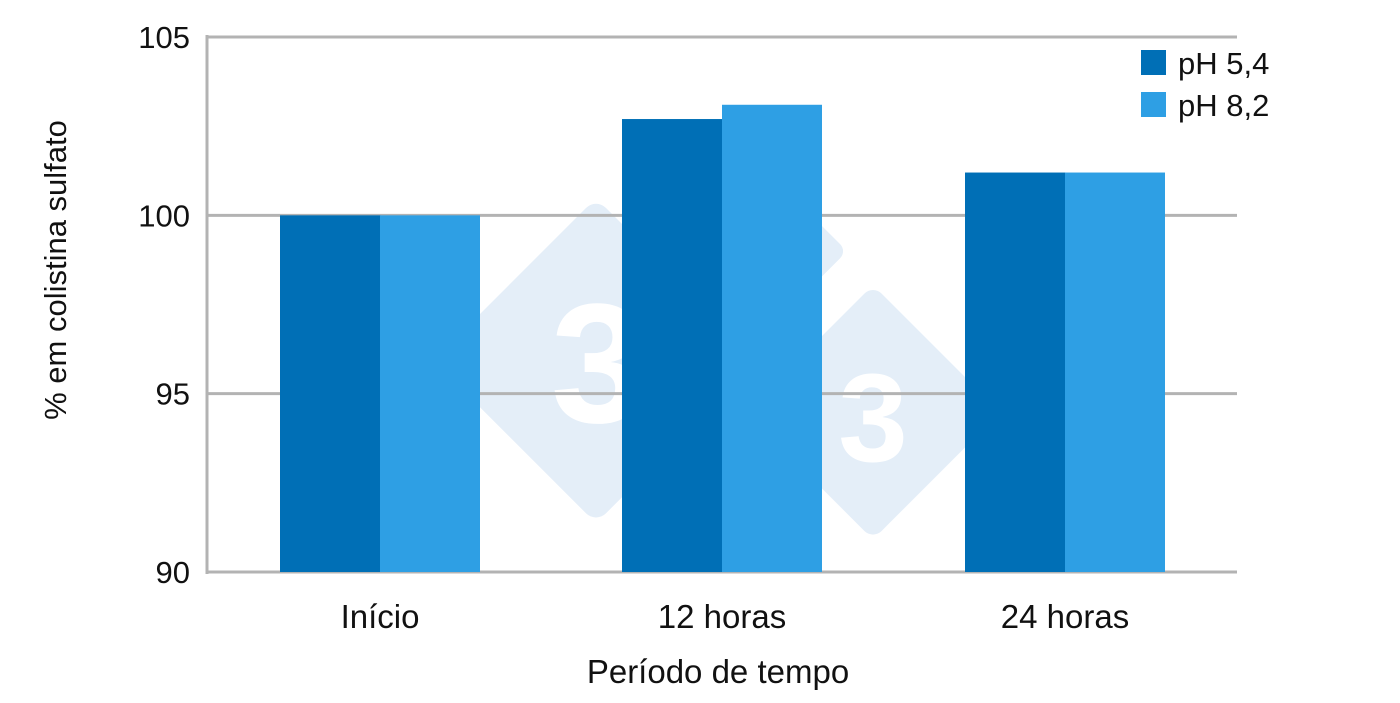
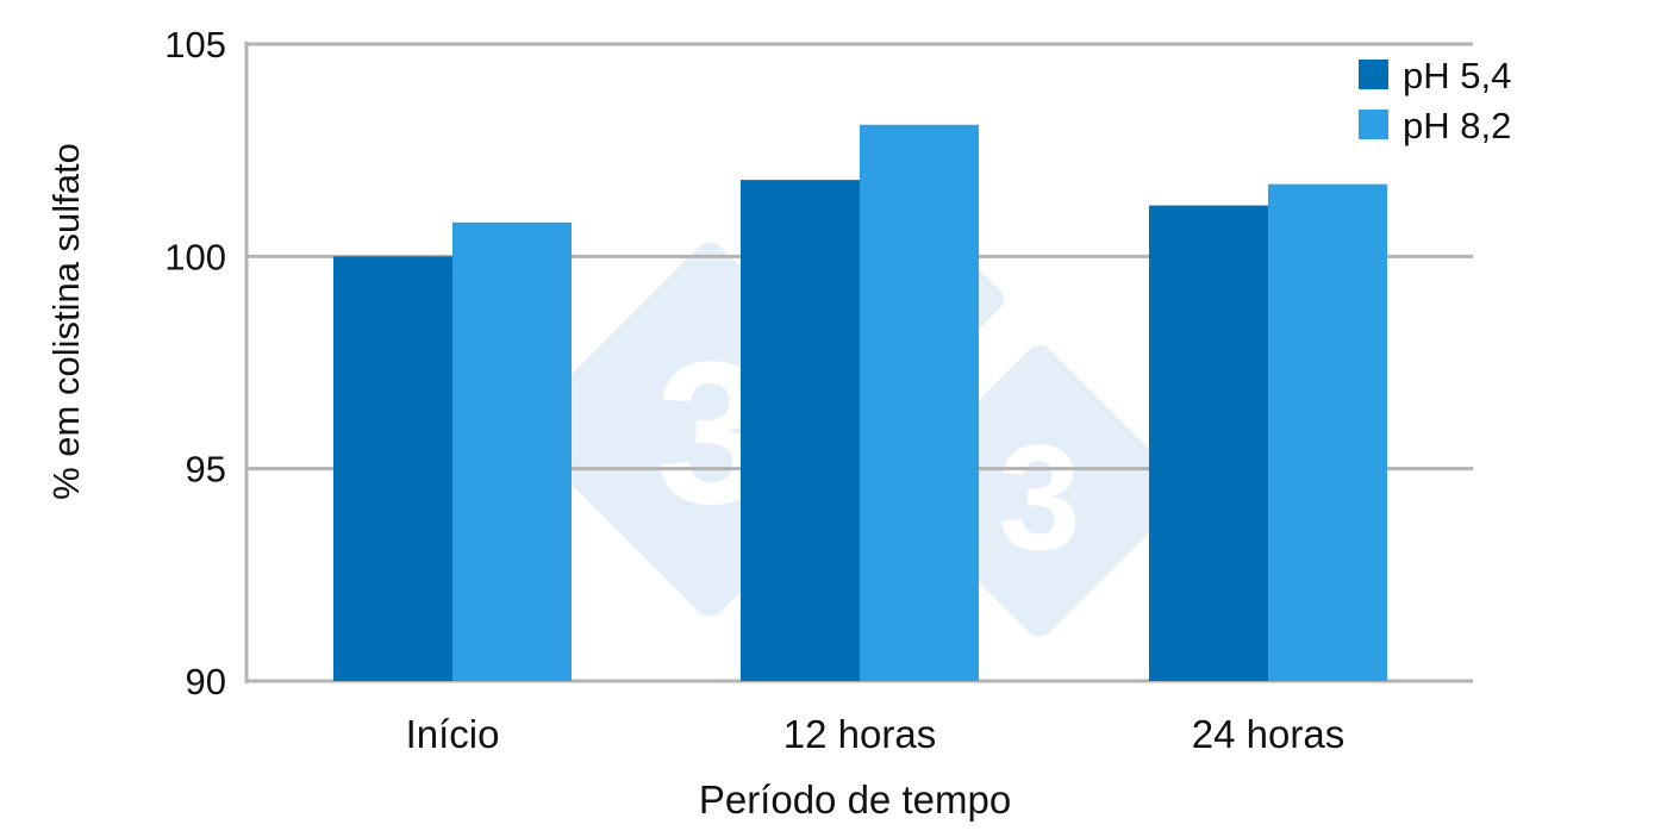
pH 8,2/Início: 100.0 -> 100.8
pH 5,4/12 horas: 102.7 -> 101.8
pH 8,2/24 horas: 101.2 -> 101.7
